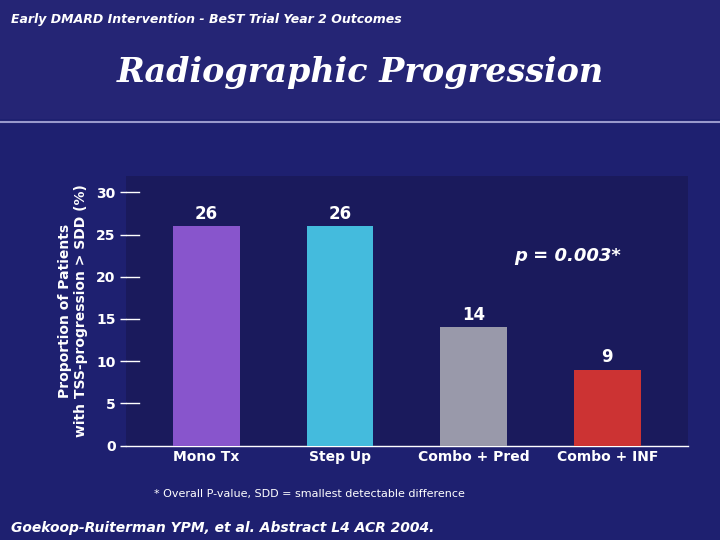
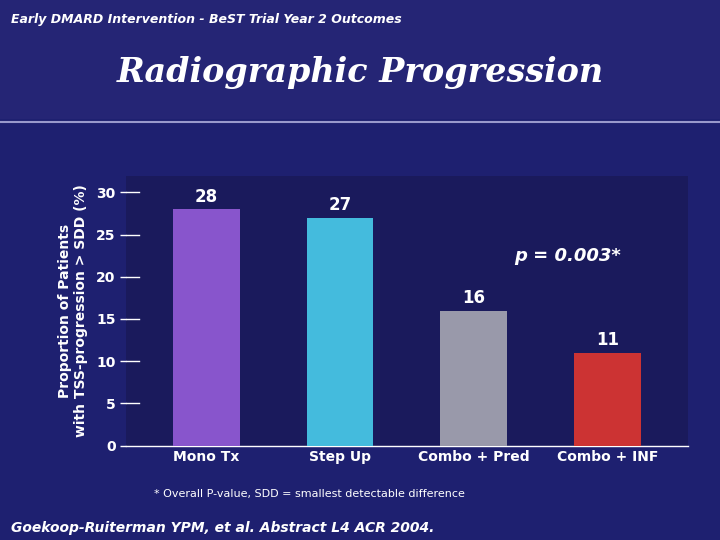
Mono Tx: 26 -> 28
Step Up: 26 -> 27
Combo + Pred: 14 -> 16
Combo + INF: 9 -> 11
